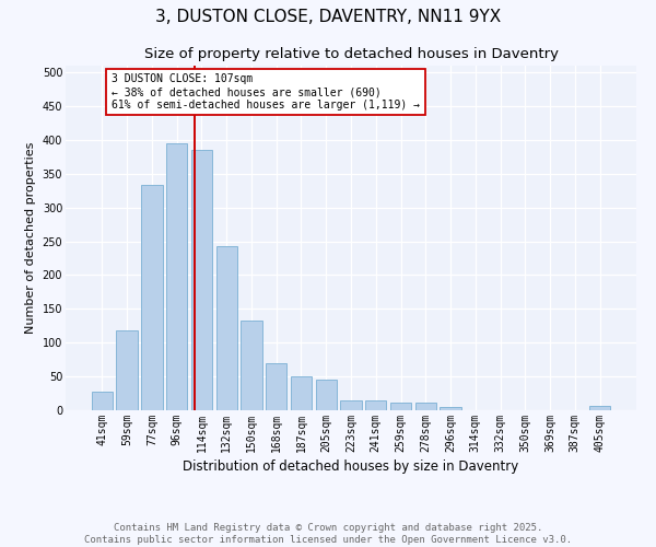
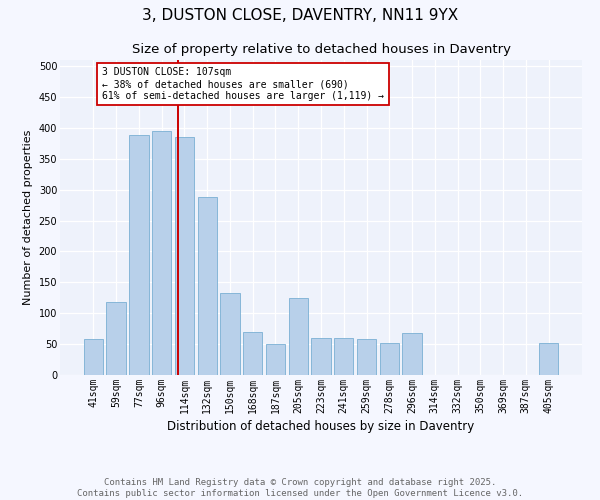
41sqm: 27 -> 58
77sqm: 333 -> 388
132sqm: 243 -> 288
205sqm: 46 -> 124
223sqm: 15 -> 60
241sqm: 15 -> 60
259sqm: 12 -> 58
278sqm: 12 -> 52
296sqm: 5 -> 68
405sqm: 6 -> 52
